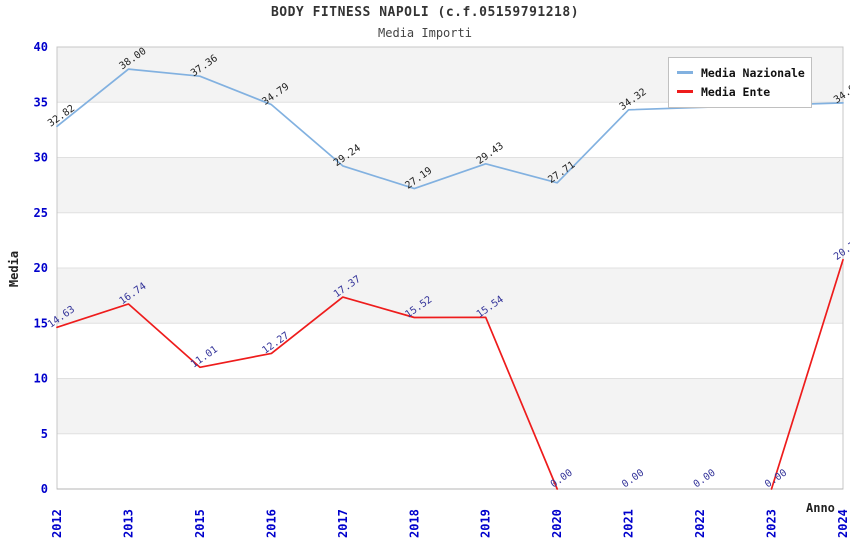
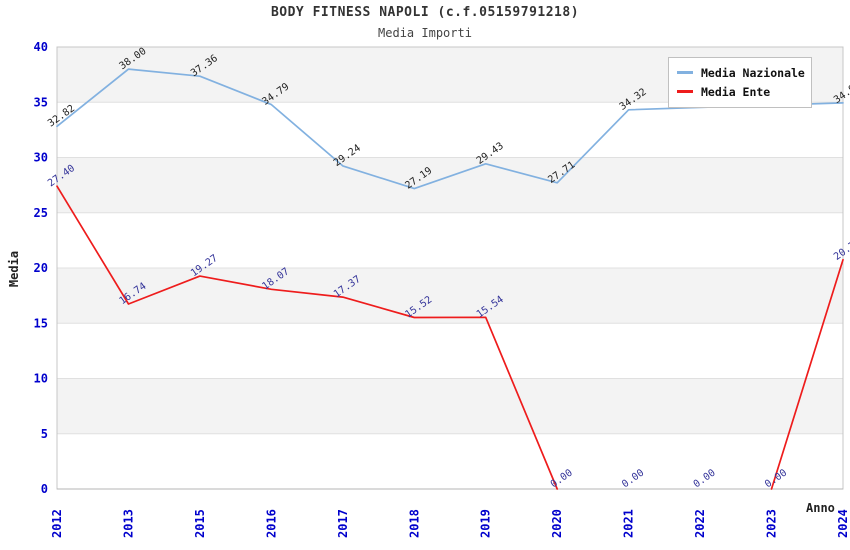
Media Ente/2012: 14.63 -> 27.40
Media Ente/2015: 11.01 -> 19.27
Media Ente/2016: 12.27 -> 18.07
